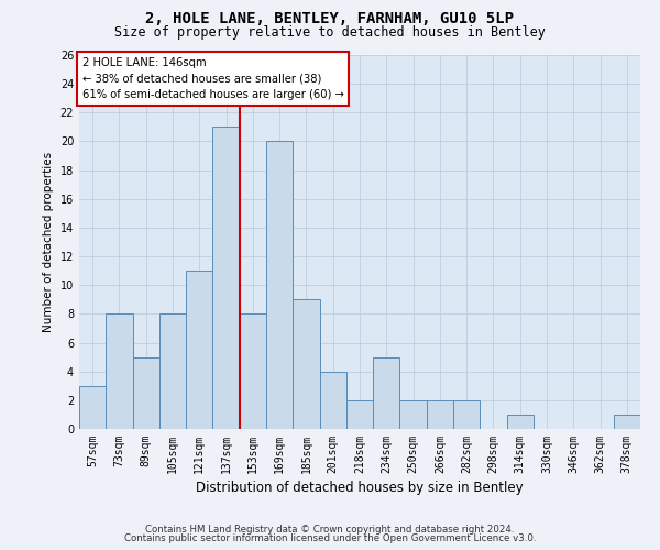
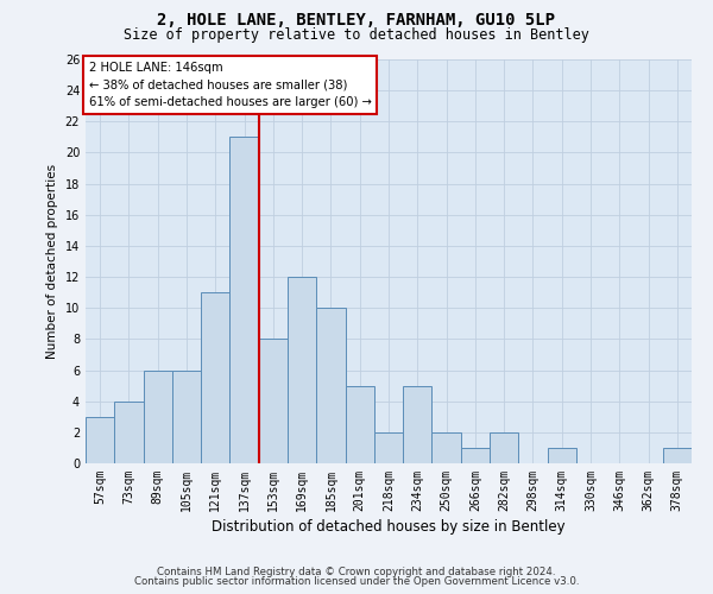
73sqm: 8 -> 4
89sqm: 5 -> 6
105sqm: 8 -> 6
169sqm: 20 -> 12
185sqm: 9 -> 10
201sqm: 4 -> 5
266sqm: 2 -> 1
